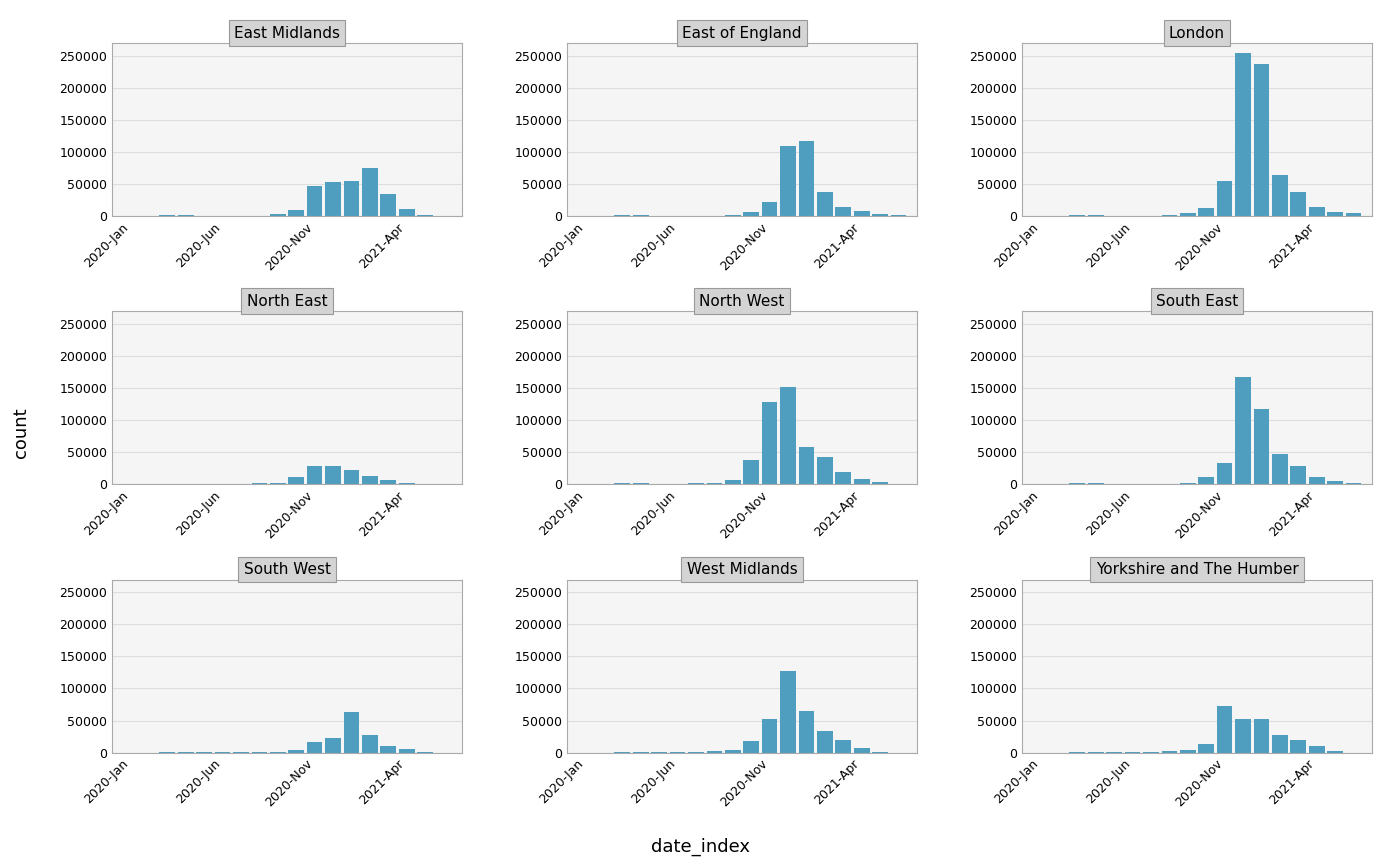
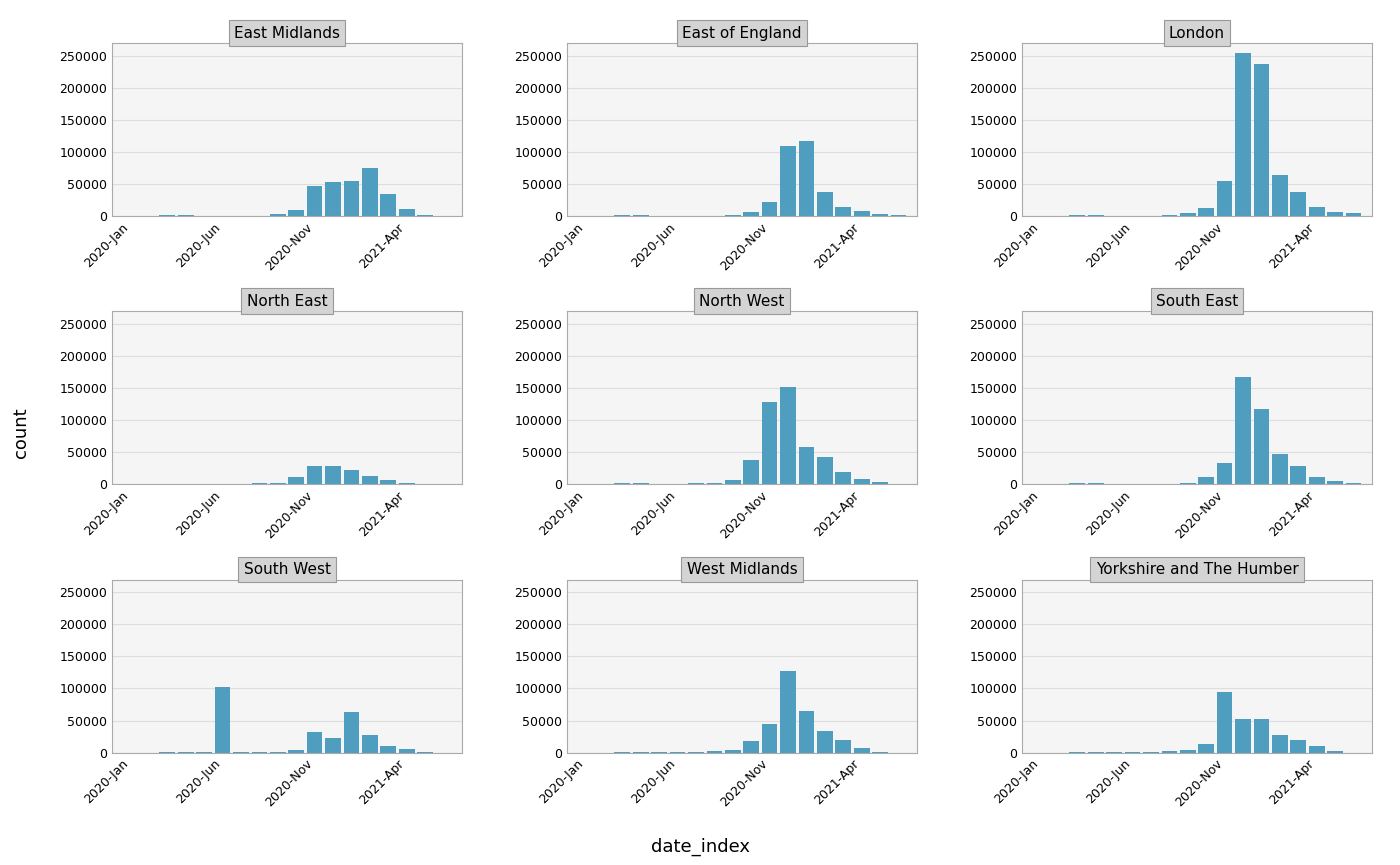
South West/2020-Jun: 0 -> 102000
South West/2020-Nov: 16000 -> 32000
West Midlands/2020-Nov: 53000 -> 44000
Yorkshire and The Humber/2020-Nov: 73000 -> 94000
